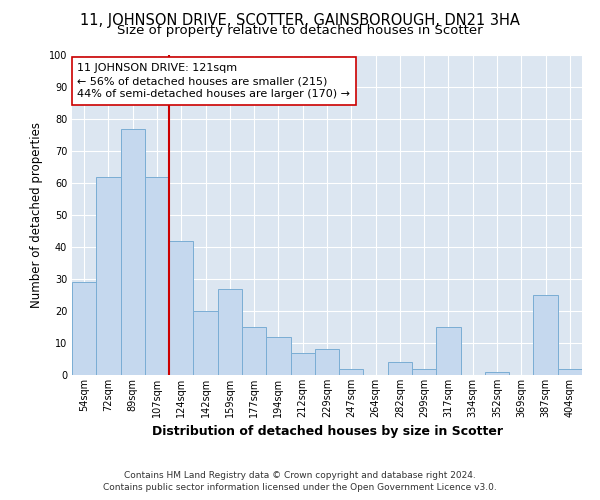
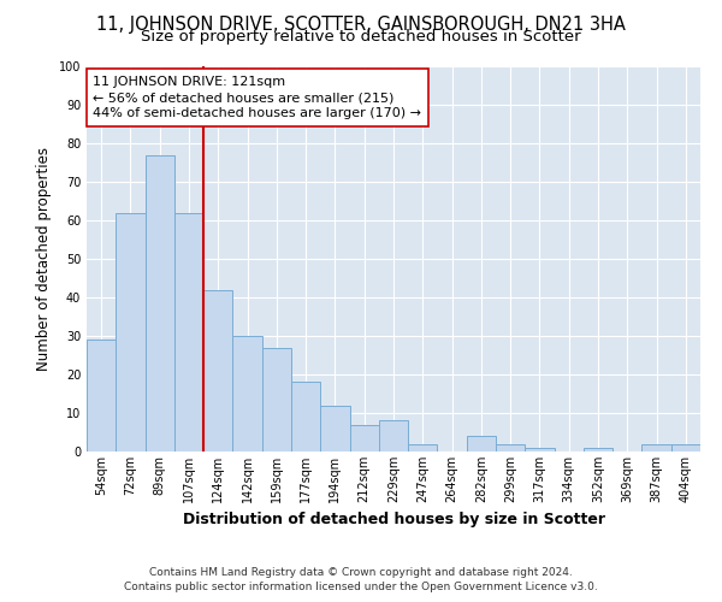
142sqm: 20 -> 30
177sqm: 15 -> 18
317sqm: 15 -> 1
387sqm: 25 -> 2
